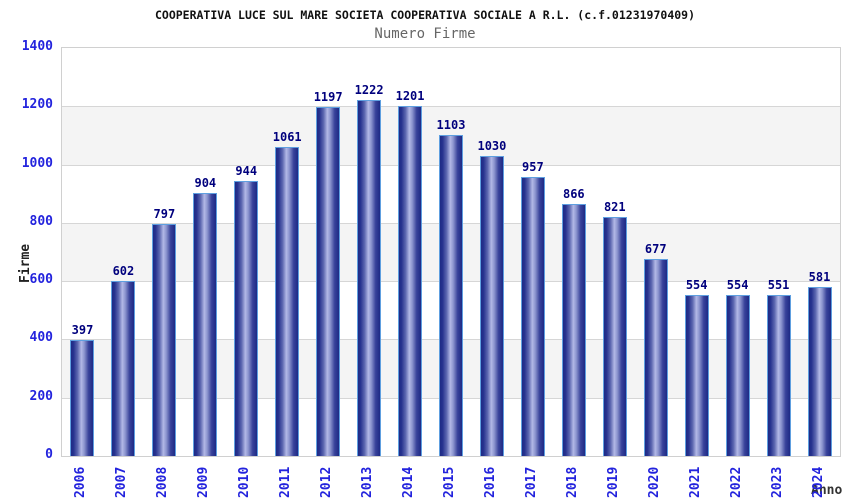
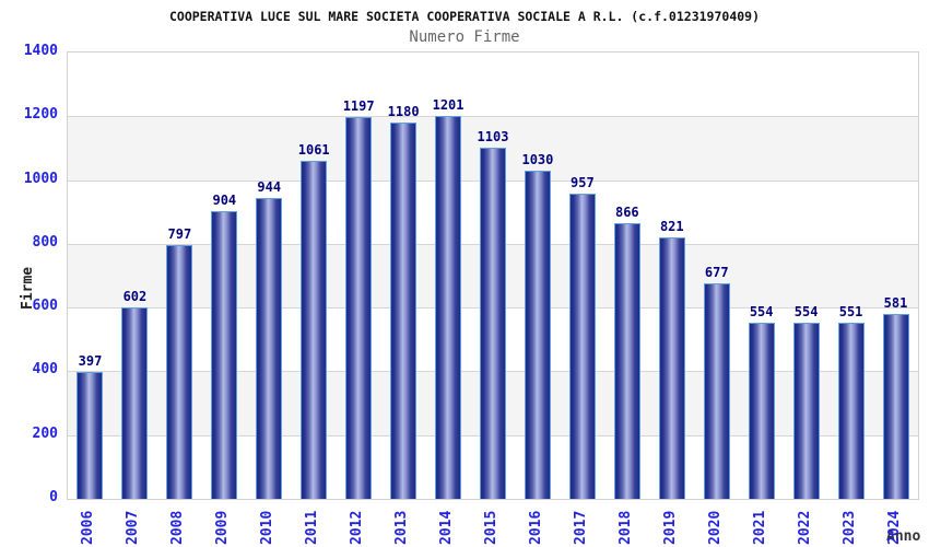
2013: 1222 -> 1180
